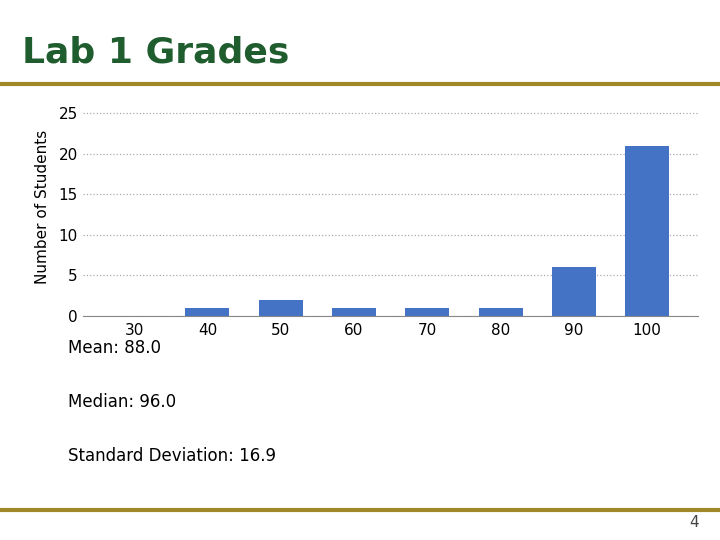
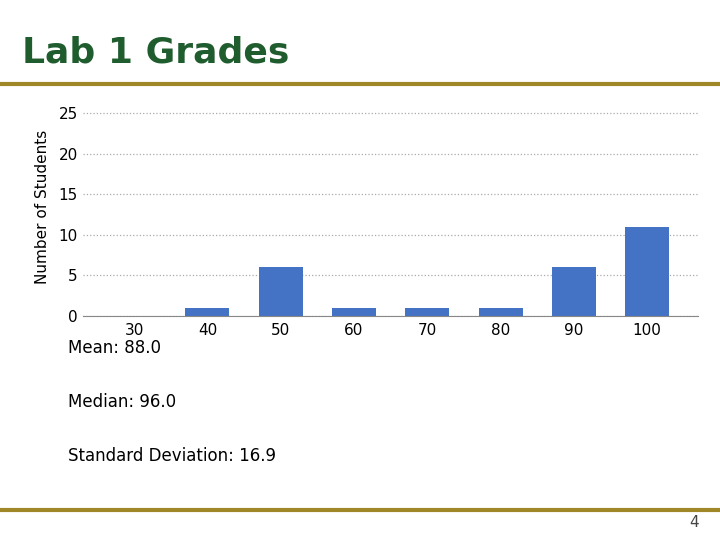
50: 2 -> 6
100: 21 -> 11
